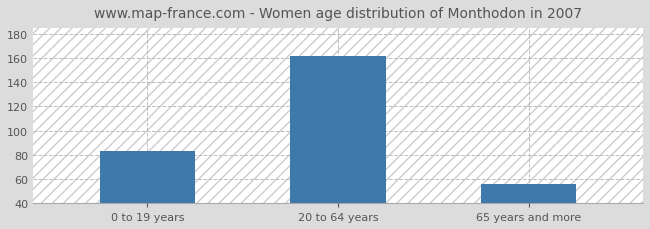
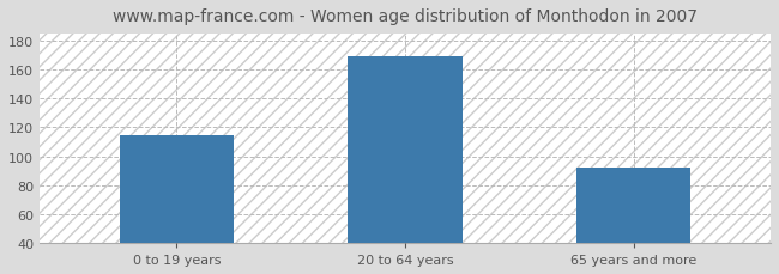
0 to 19 years: 83 -> 115
20 to 64 years: 162 -> 169
65 years and more: 56 -> 92
